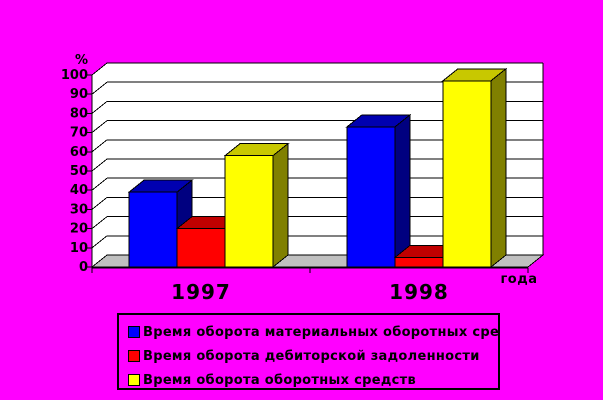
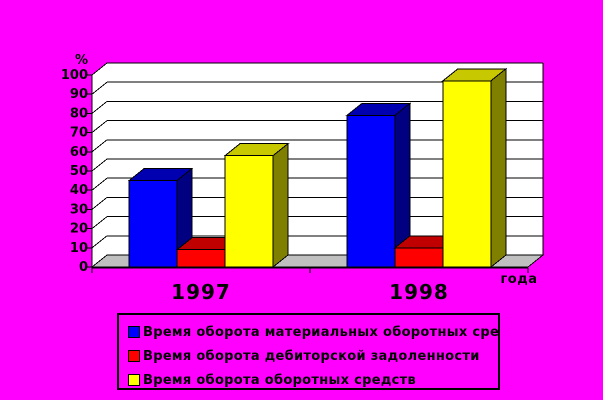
Время оборота материальных оборотных средств/1997: 39 -> 45
Время оборота дебиторской задоленности/1997: 20 -> 9
Время оборота материальных оборотных средств/1998: 73 -> 79
Время оборота дебиторской задоленности/1998: 5 -> 10
